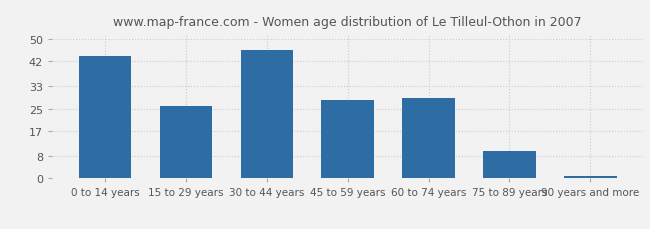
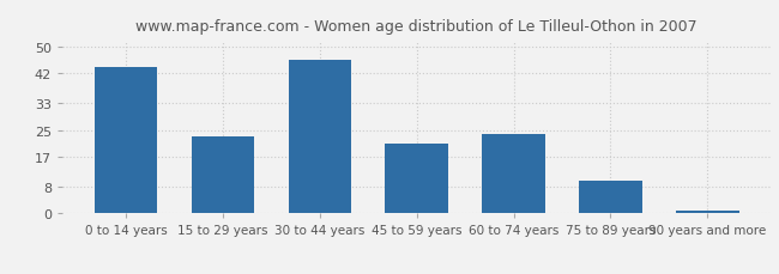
15 to 29 years: 26 -> 23
45 to 59 years: 28 -> 21
60 to 74 years: 29 -> 24
